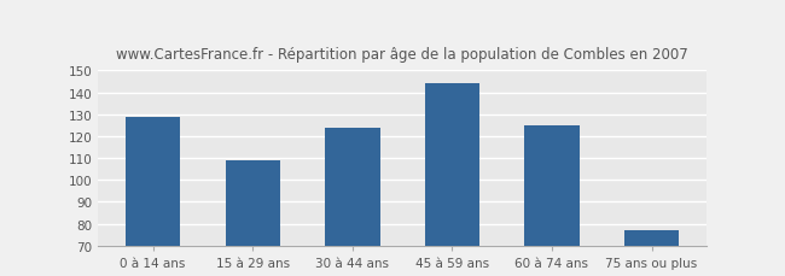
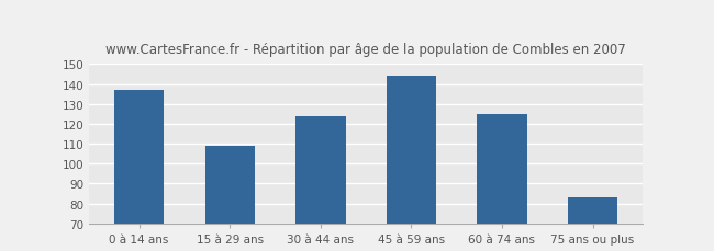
0 à 14 ans: 129 -> 137
75 ans ou plus: 77 -> 83
